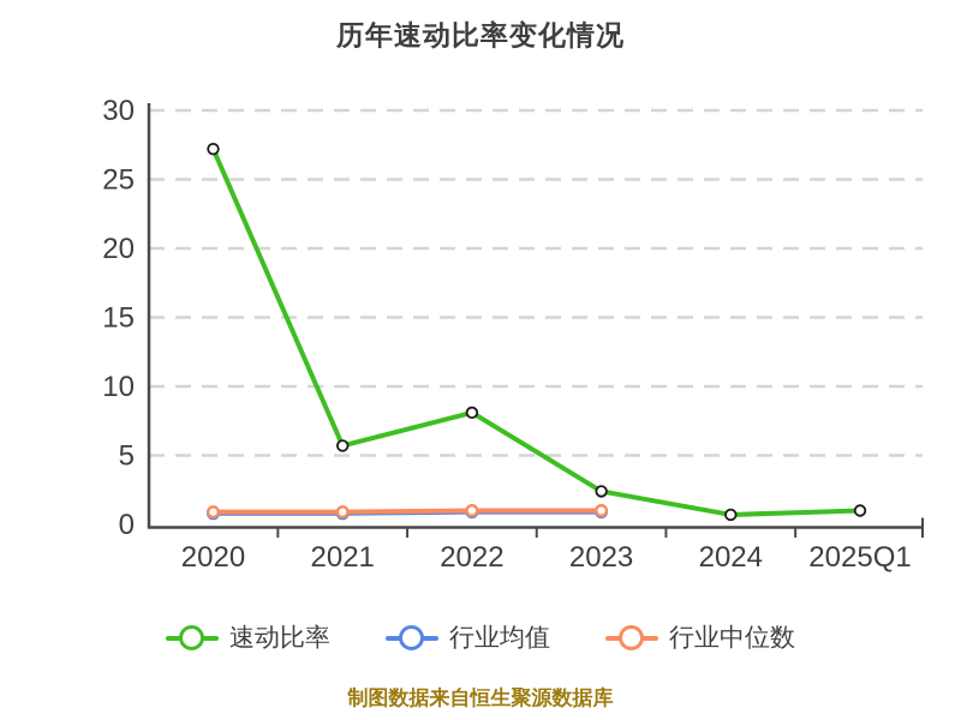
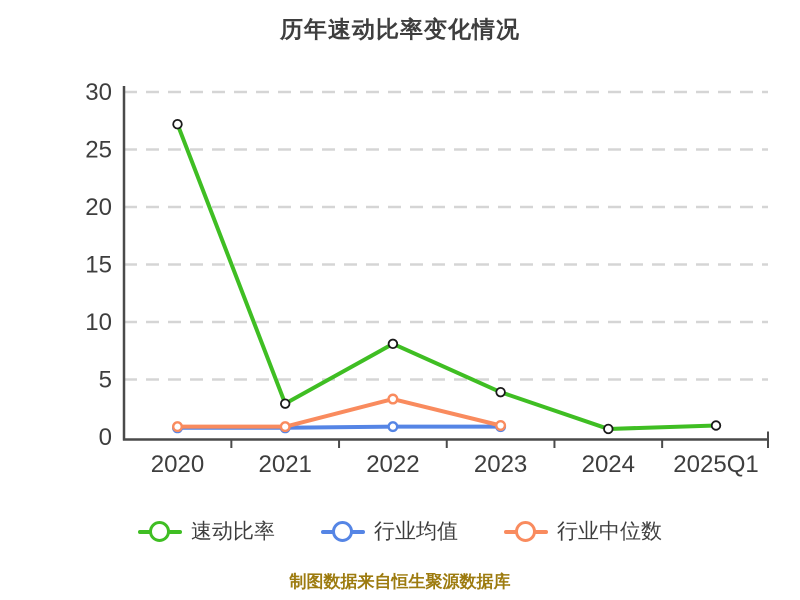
速动比率/2021: 5.7 -> 2.9
行业中位数/2022: 1.0 -> 3.3
速动比率/2023: 2.4 -> 3.9
